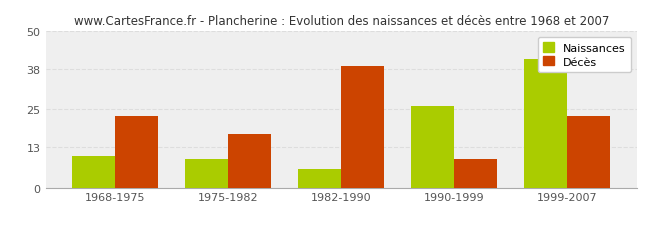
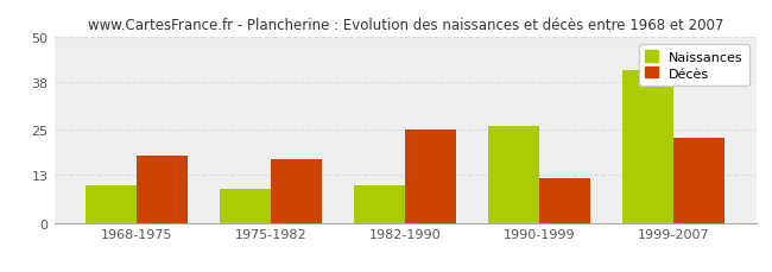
Décès/1968-1975: 23 -> 18
Naissances/1982-1990: 6 -> 10
Décès/1982-1990: 39 -> 25
Décès/1990-1999: 9 -> 12
